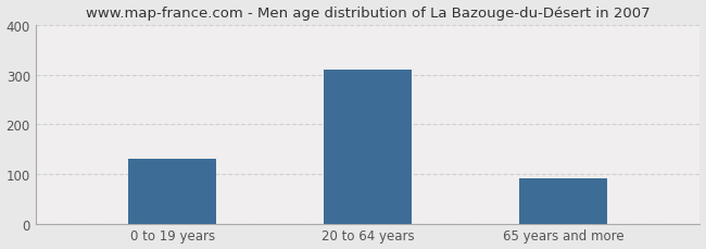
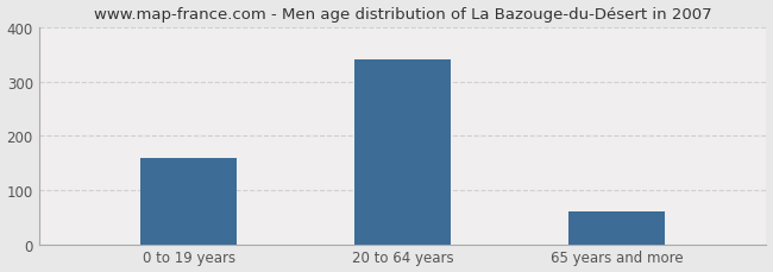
0 to 19 years: 130 -> 160
20 to 64 years: 310 -> 340
65 years and more: 90 -> 60
